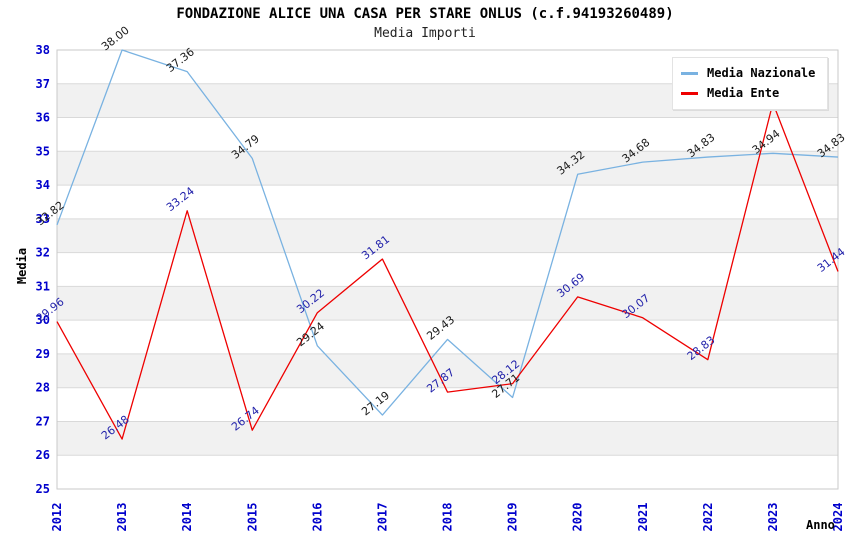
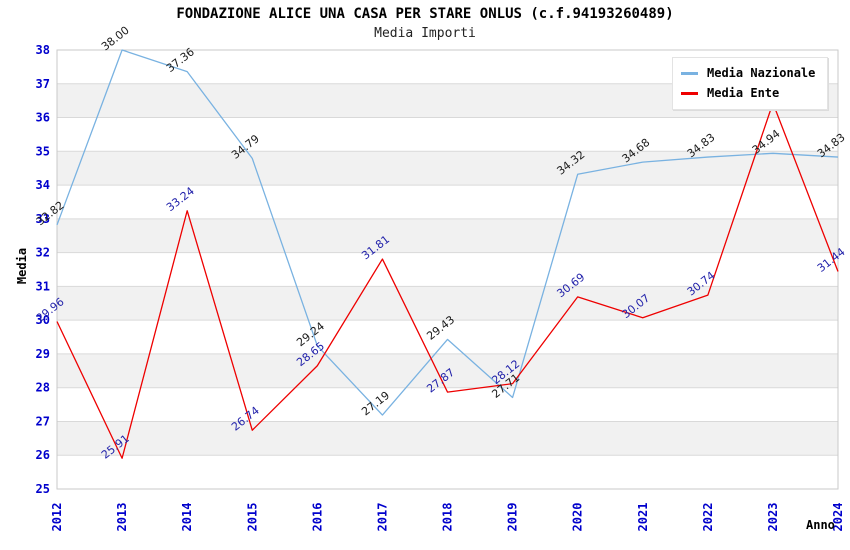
Media Ente/2013: 26.48 -> 25.91
Media Ente/2016: 30.22 -> 28.65
Media Ente/2022: 28.83 -> 30.74
